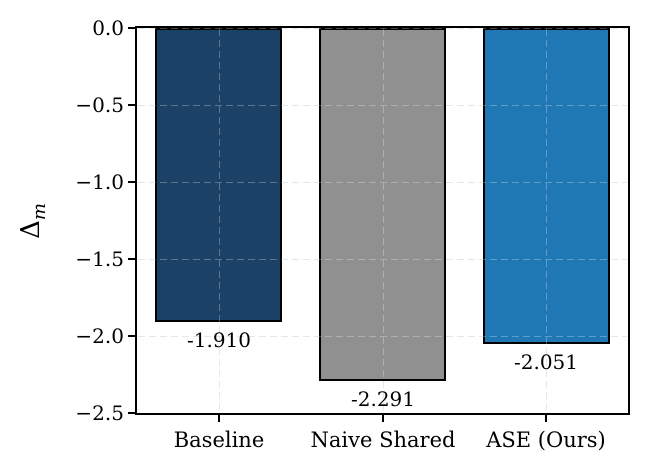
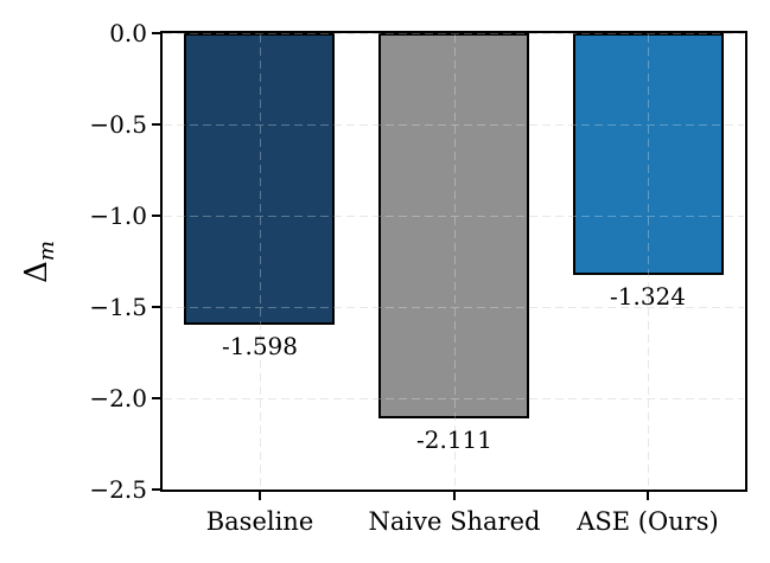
Baseline: -1.910 -> -1.598
Naive Shared: -2.291 -> -2.111
ASE (Ours): -2.051 -> -1.324
